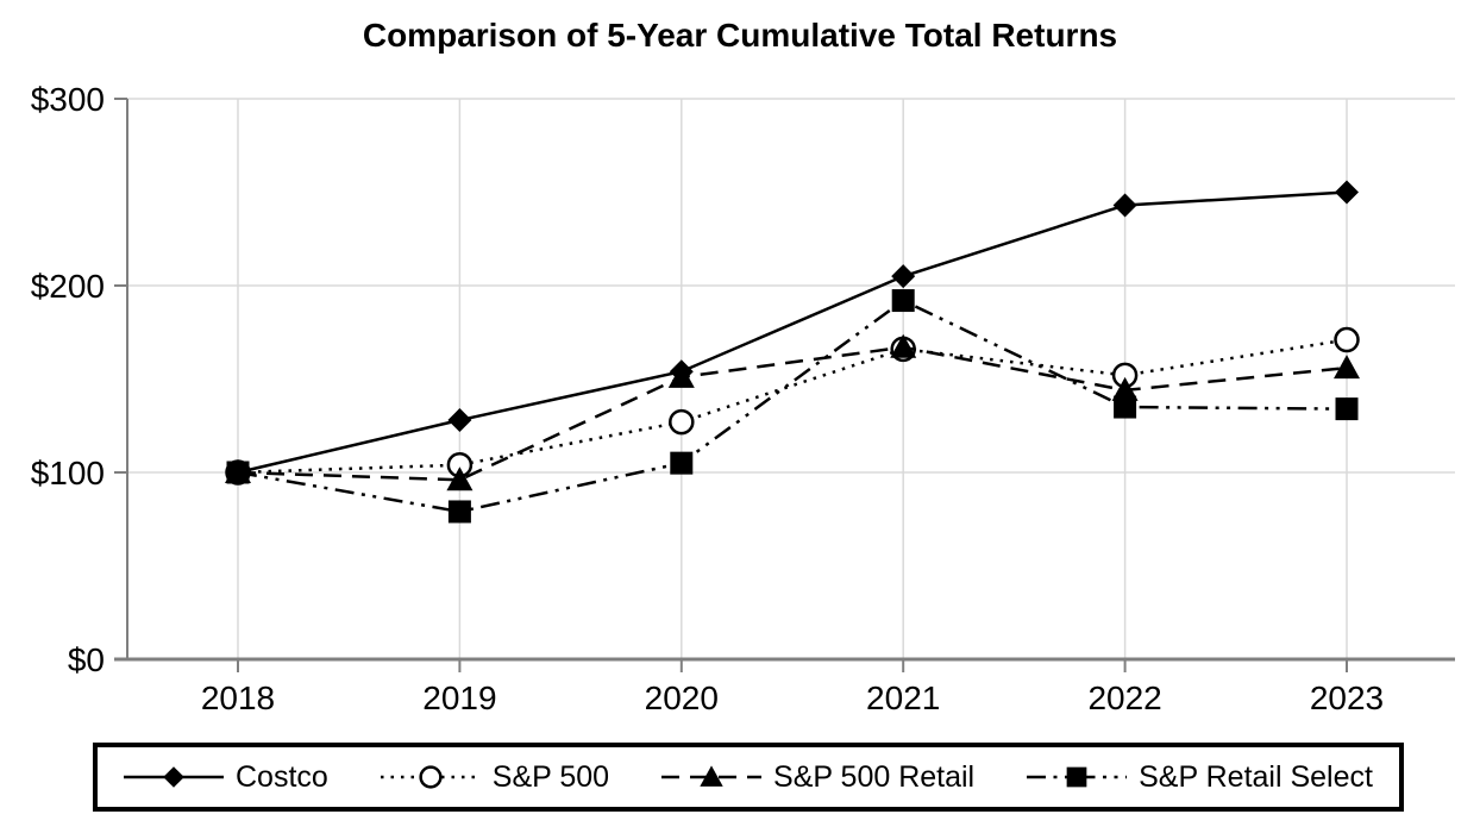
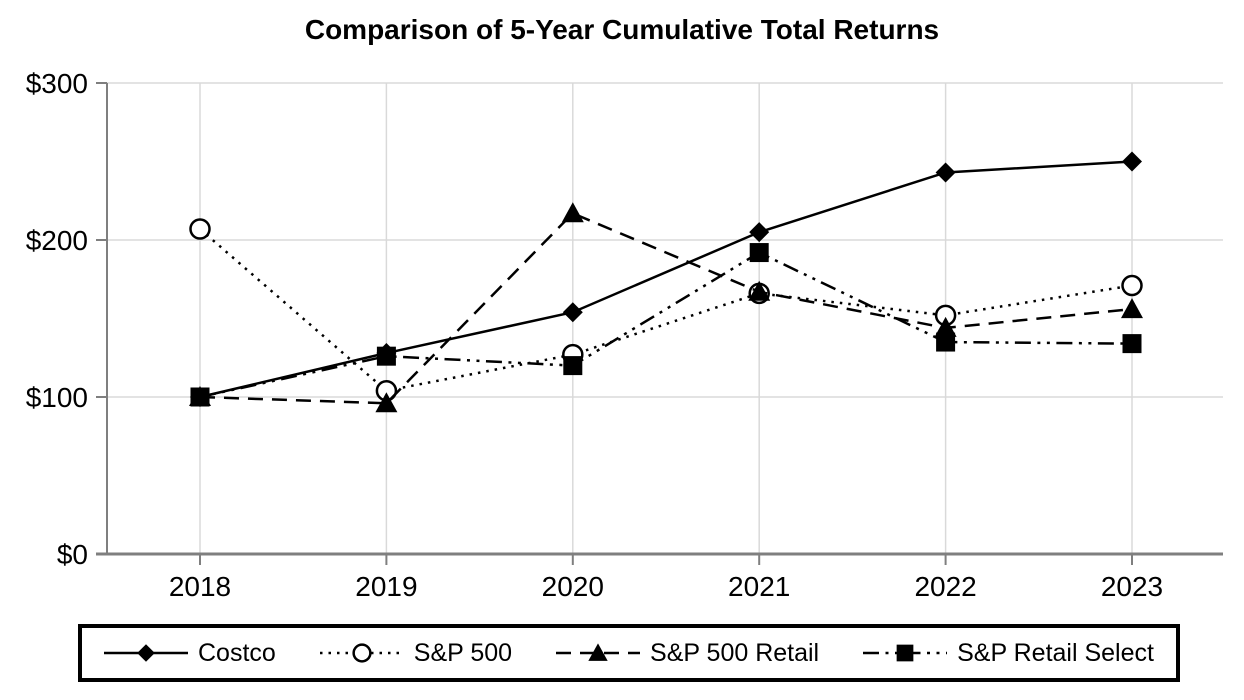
S&P 500/2018: $100 -> $207
S&P Retail Select/2019: $79 -> $126
S&P 500 Retail/2020: $151 -> $217
S&P Retail Select/2020: $105 -> $120
